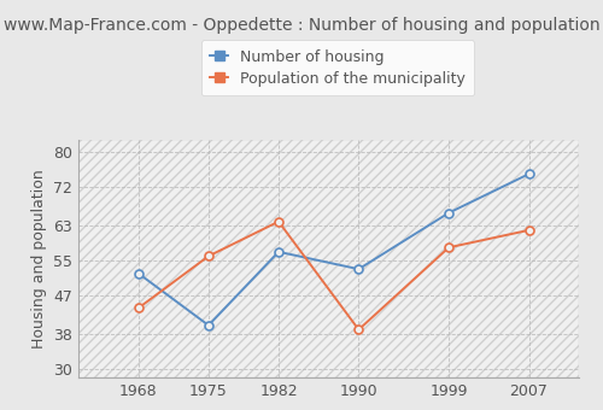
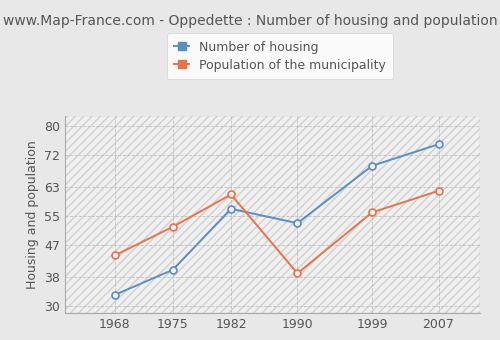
Number of housing/1968: 52 -> 33
Population of the municipality/1975: 56 -> 52
Population of the municipality/1982: 64 -> 61
Number of housing/1999: 66 -> 69
Population of the municipality/1999: 58 -> 56
